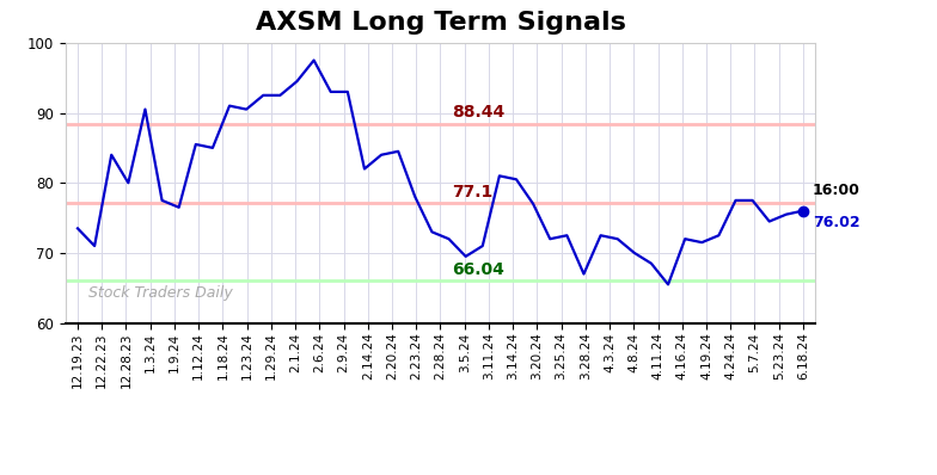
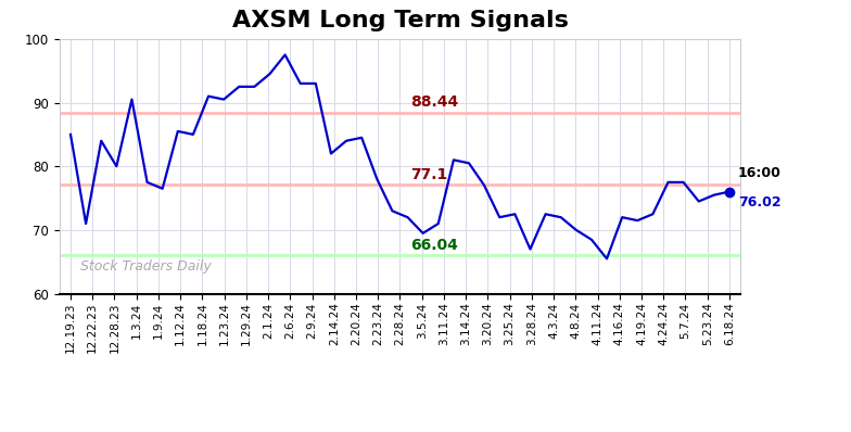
12.19.23: 73.5 -> 85.0
